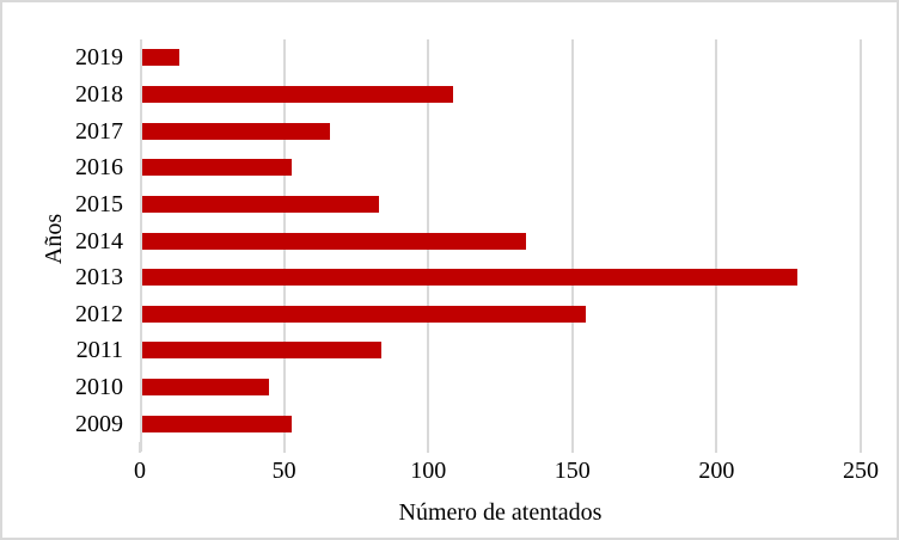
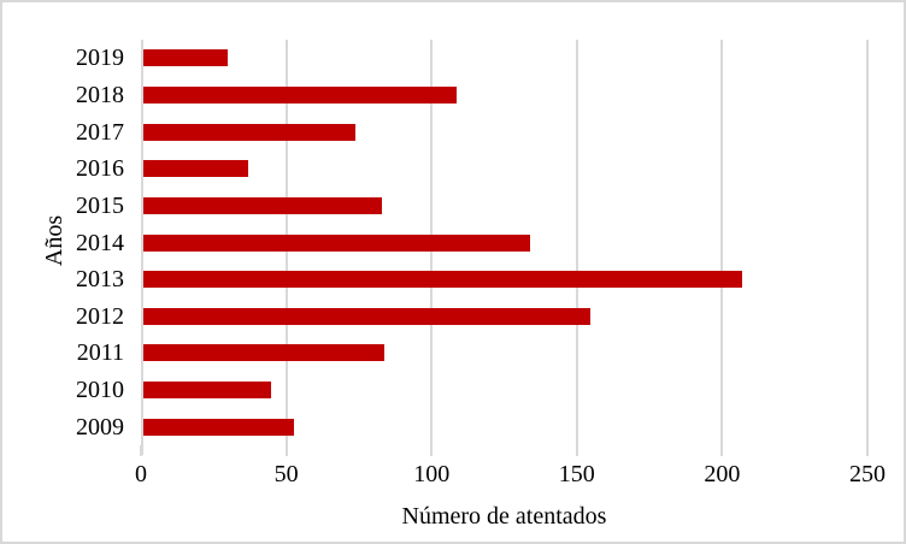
2019: 13 -> 29
2017: 65 -> 73
2016: 52 -> 36
2013: 227 -> 206
